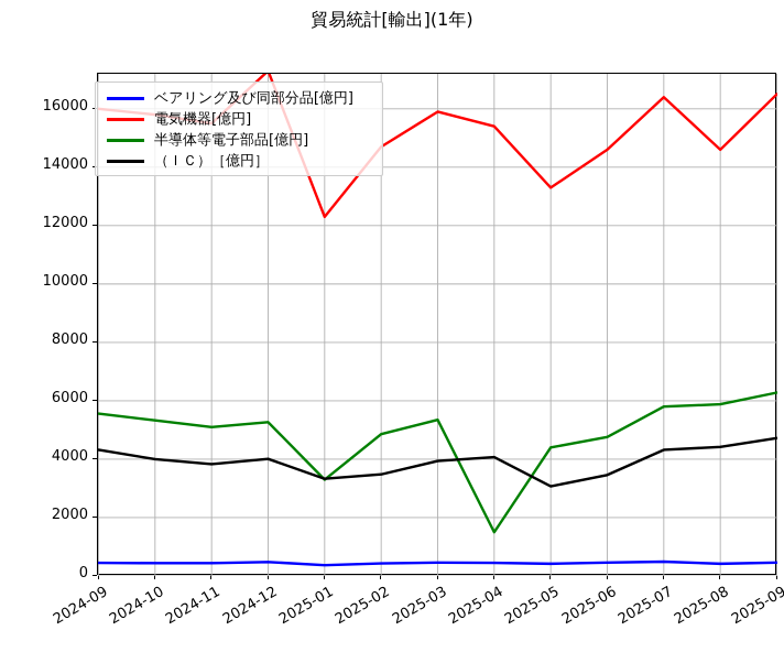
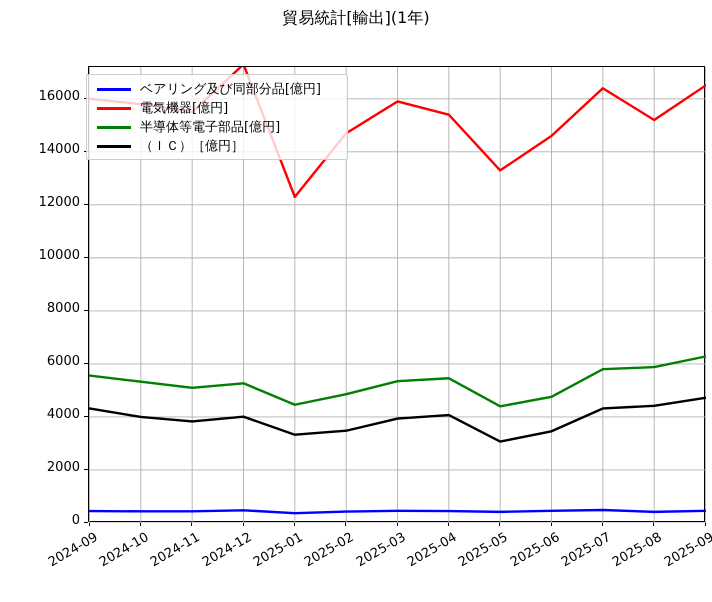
半導体等電子部品[億円]/2025-01: 3300 -> 4500
半導体等電子部品[億円]/2025-04: 1500 -> 5500
電気機器[億円]/2025-08: 14600 -> 15200
